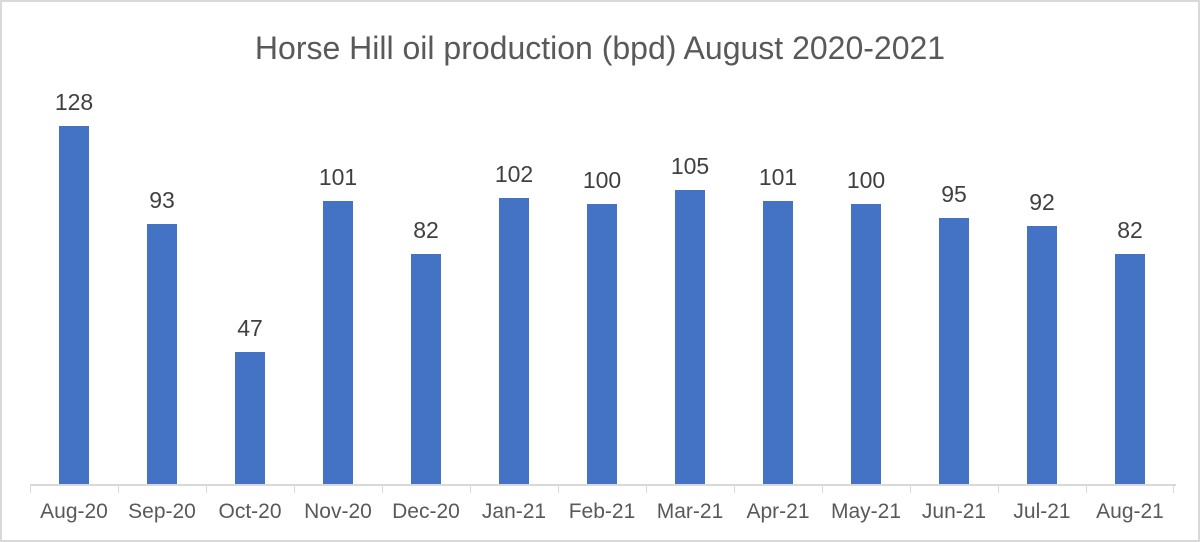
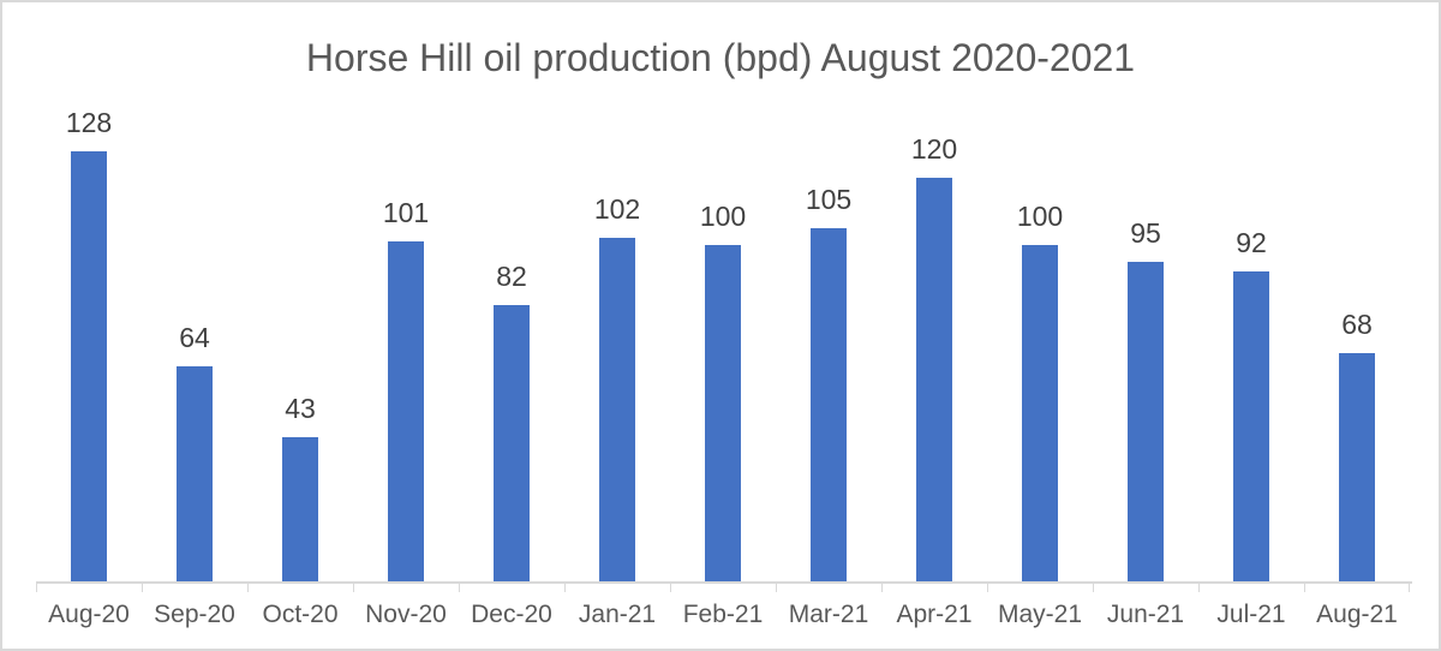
Sep-20: 93 -> 64
Oct-20: 47 -> 43
Apr-21: 101 -> 120
Aug-21: 82 -> 68
